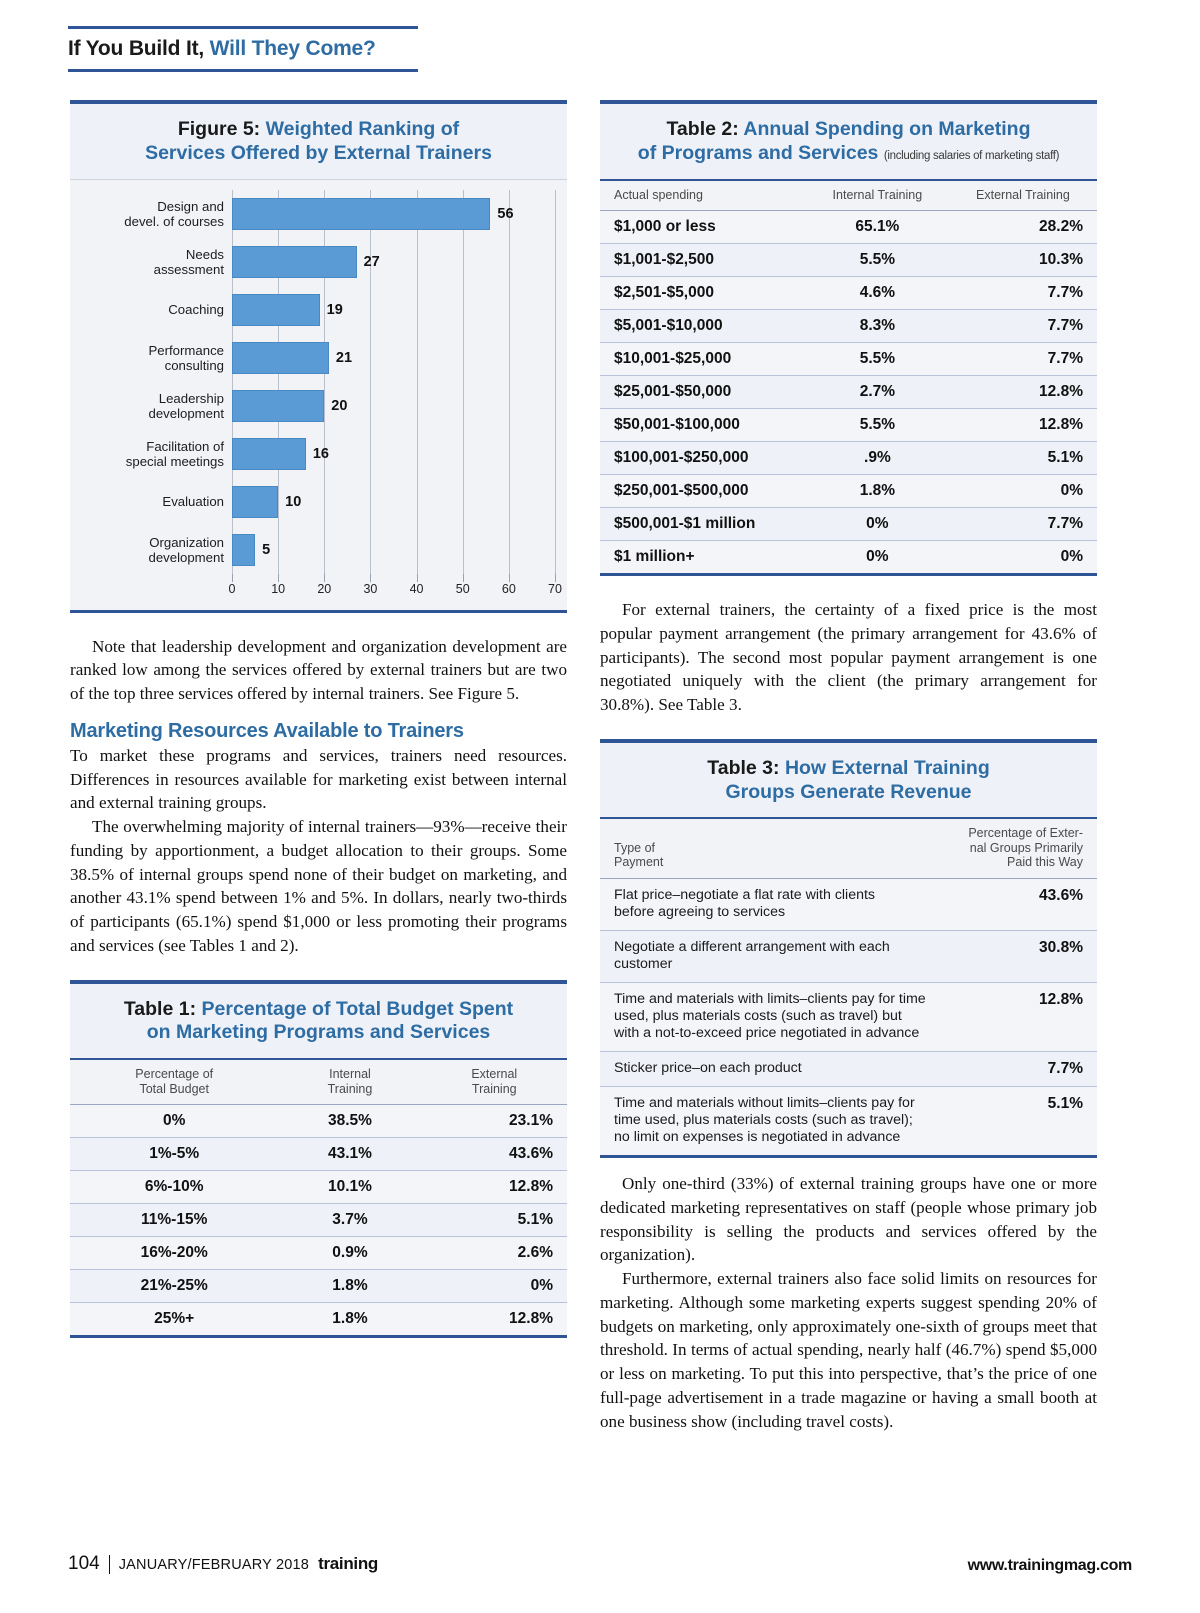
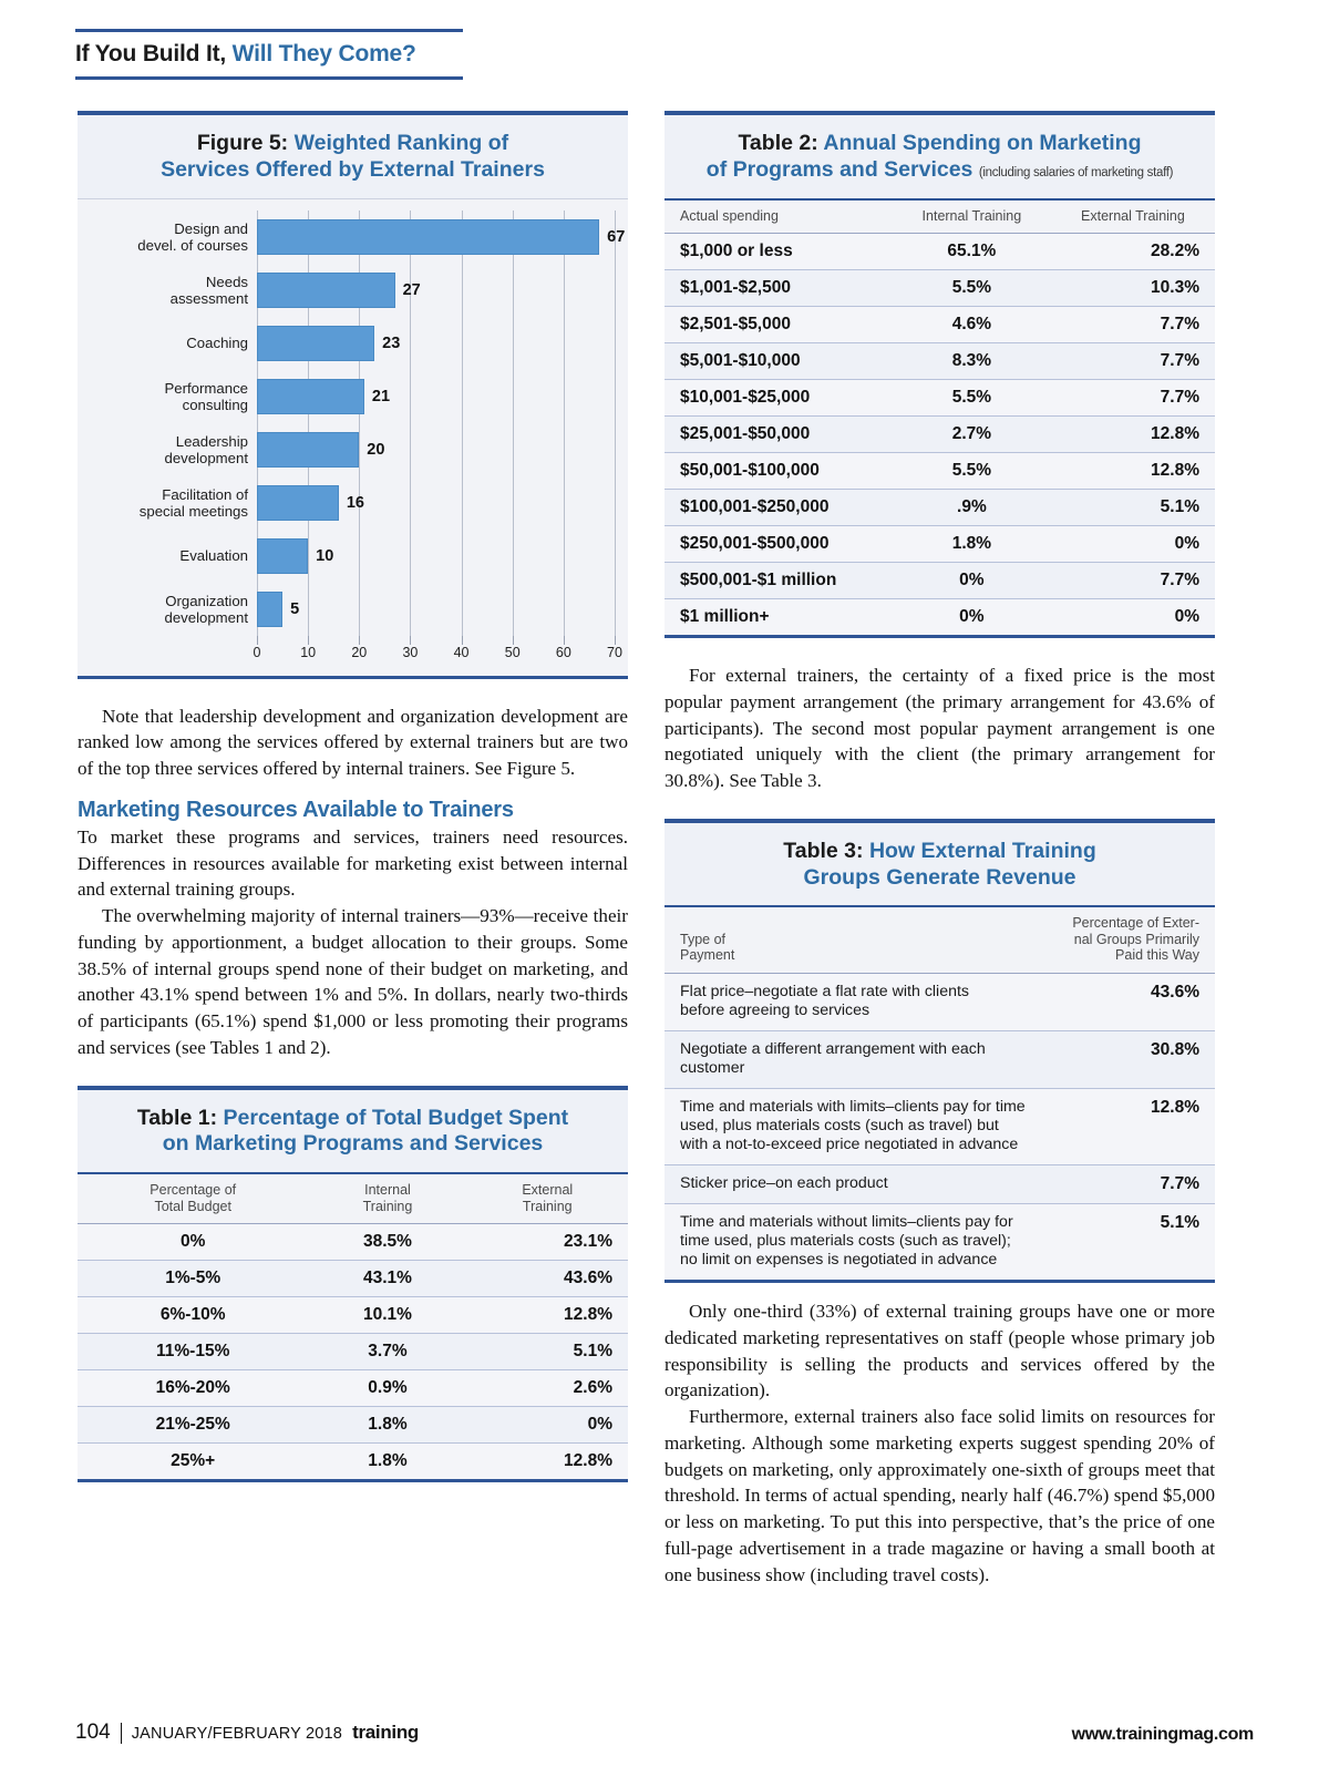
Design and devel. of courses: 56 -> 67
Coaching: 19 -> 23
